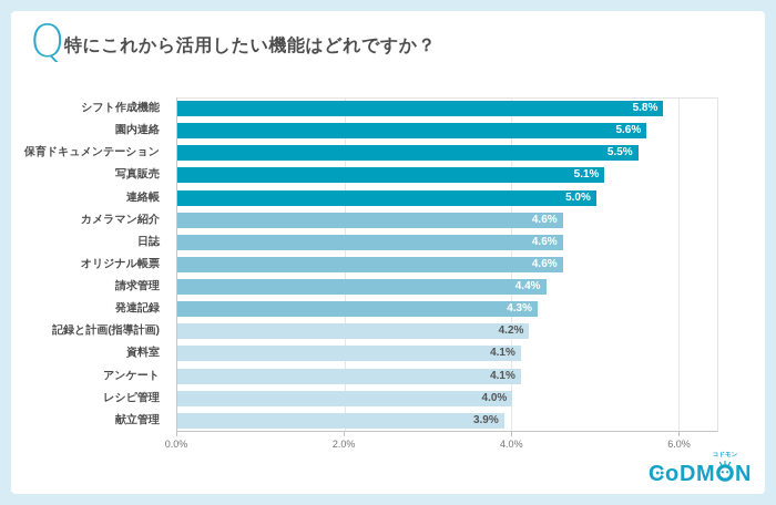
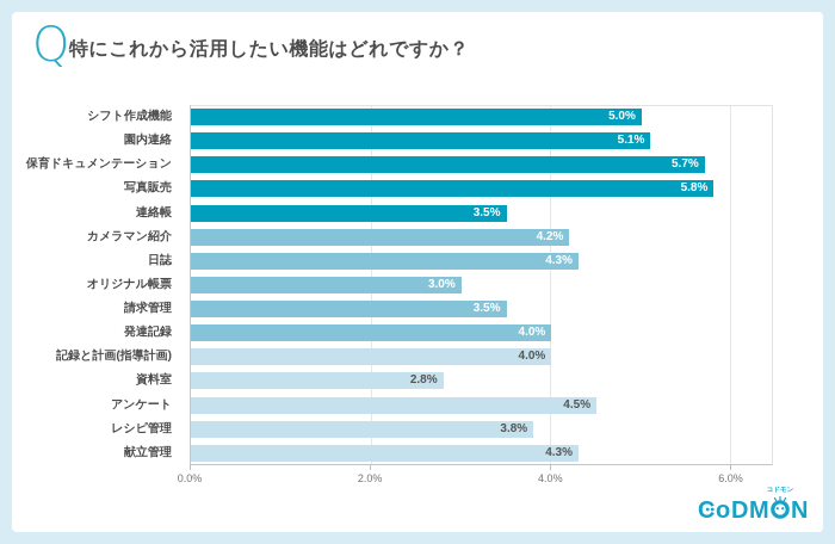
シフト作成機能: 5.8% -> 5.0%
園内連絡: 5.6% -> 5.1%
保育ドキュメンテーション: 5.5% -> 5.7%
写真販売: 5.1% -> 5.8%
連絡帳: 5.0% -> 3.5%
カメラマン紹介: 4.6% -> 4.2%
日誌: 4.6% -> 4.3%
オリジナル帳票: 4.6% -> 3.0%
請求管理: 4.4% -> 3.5%
発達記録: 4.3% -> 4.0%
記録と計画(指導計画): 4.2% -> 4.0%
資料室: 4.1% -> 2.8%
アンケート: 4.1% -> 4.5%
レシピ管理: 4.0% -> 3.8%
献立管理: 3.9% -> 4.3%
